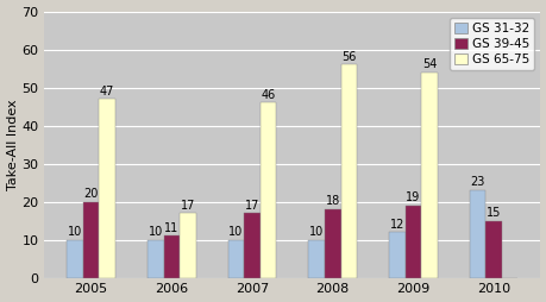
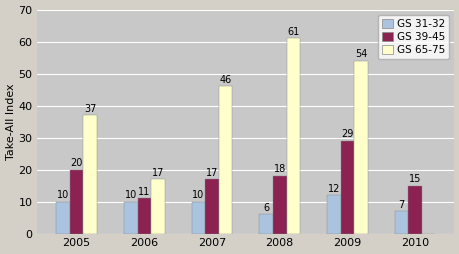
GS 65-75/2005: 47 -> 37
GS 31-32/2008: 10 -> 6
GS 65-75/2008: 56 -> 61
GS 39-45/2009: 19 -> 29
GS 31-32/2010: 23 -> 7
